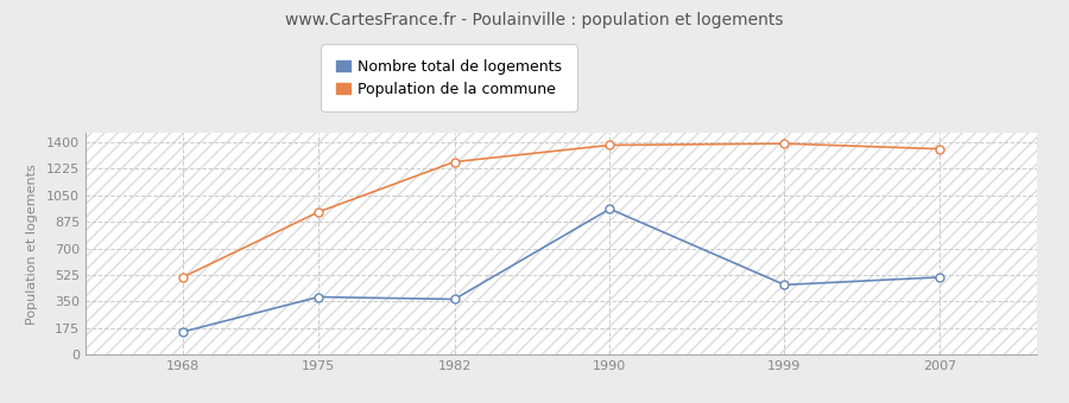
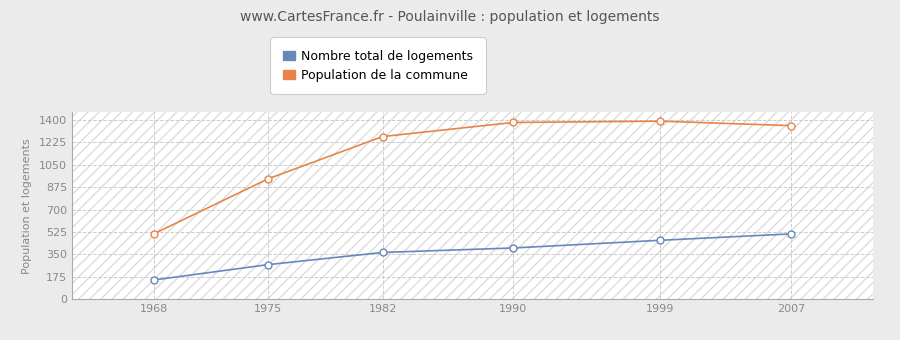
Nombre total de logements/1975: 380 -> 270
Nombre total de logements/1990: 960 -> 400
